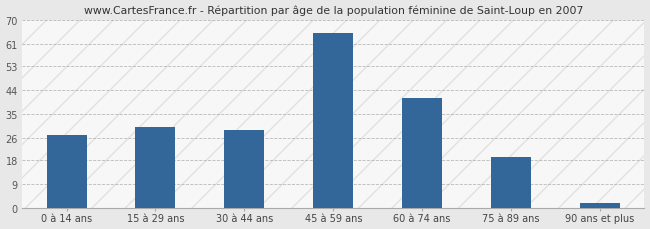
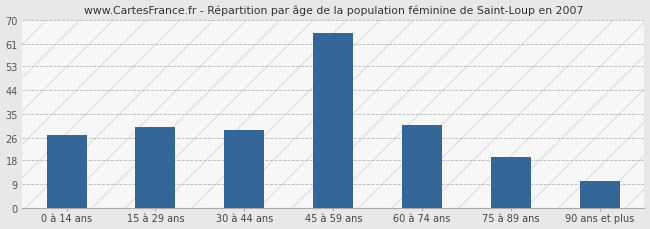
60 à 74 ans: 41 -> 31
90 ans et plus: 2 -> 10
